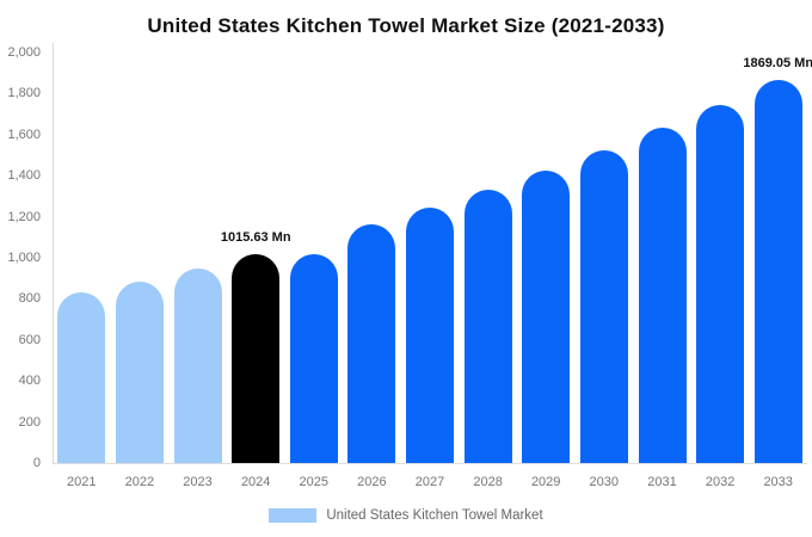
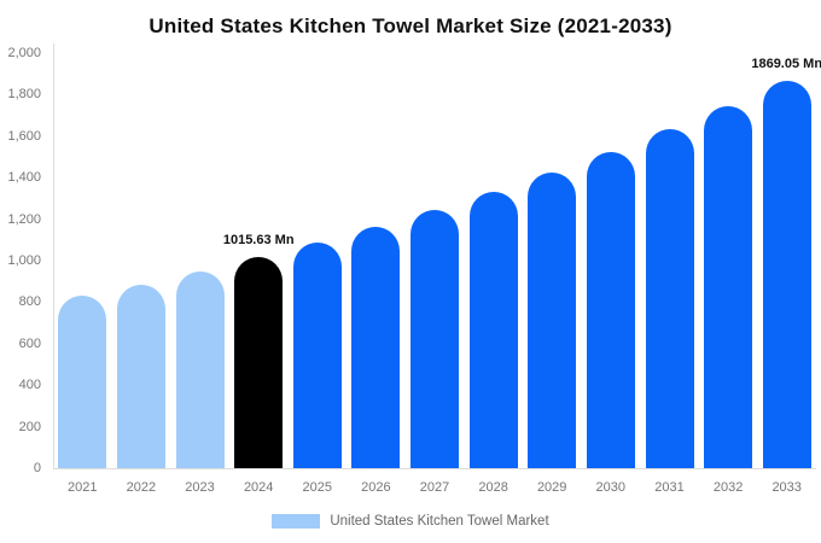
2025: 1020 -> 1090
